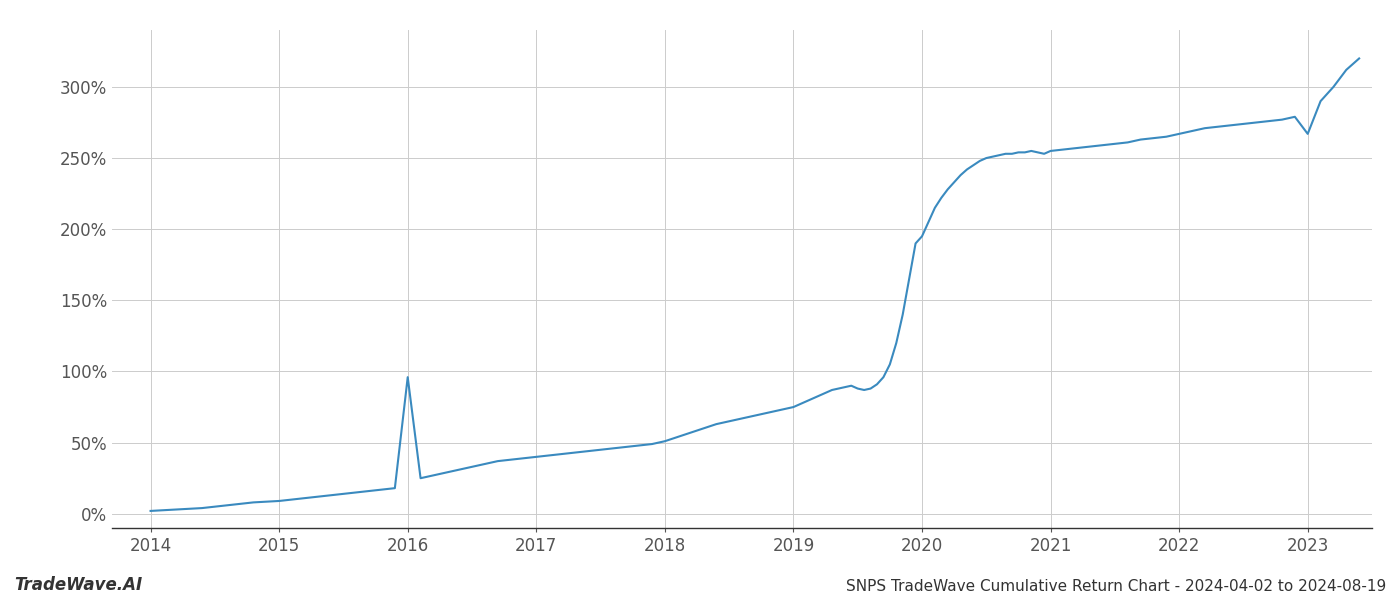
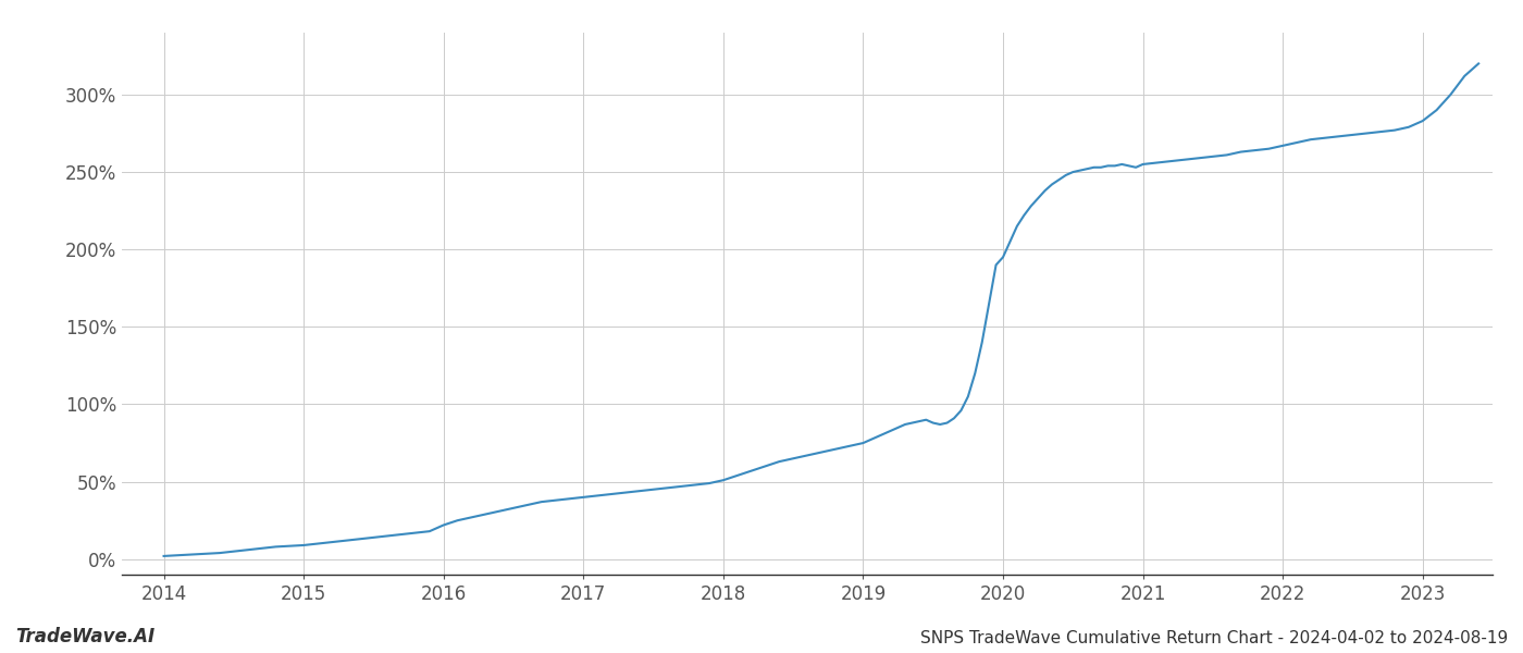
2016: 96% -> 22%
2023: 267% -> 283%
